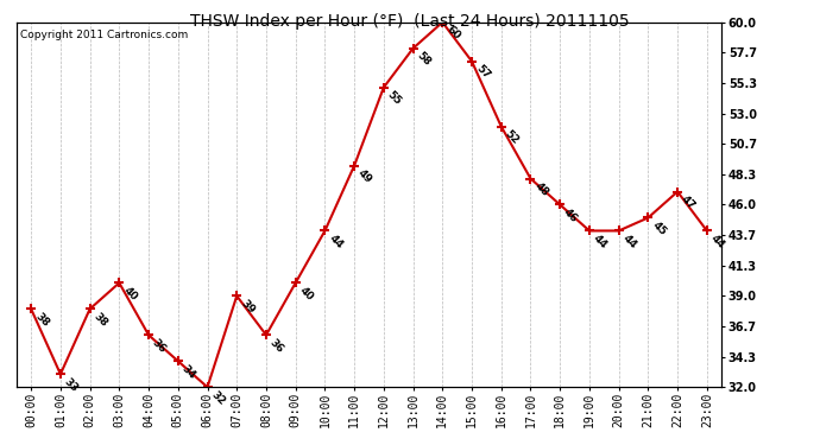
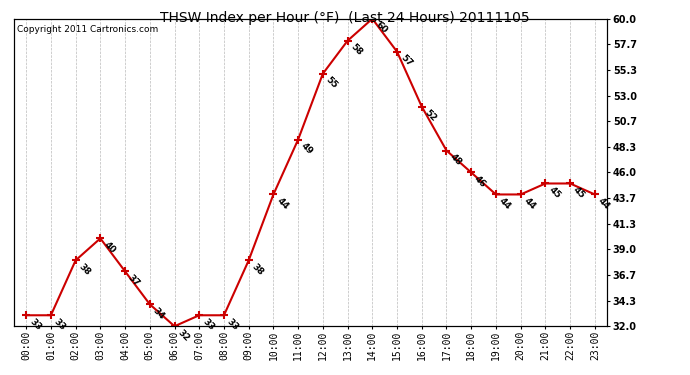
00:00: 38 -> 33
04:00: 36 -> 37
07:00: 39 -> 33
08:00: 36 -> 33
09:00: 40 -> 38
22:00: 47 -> 45
